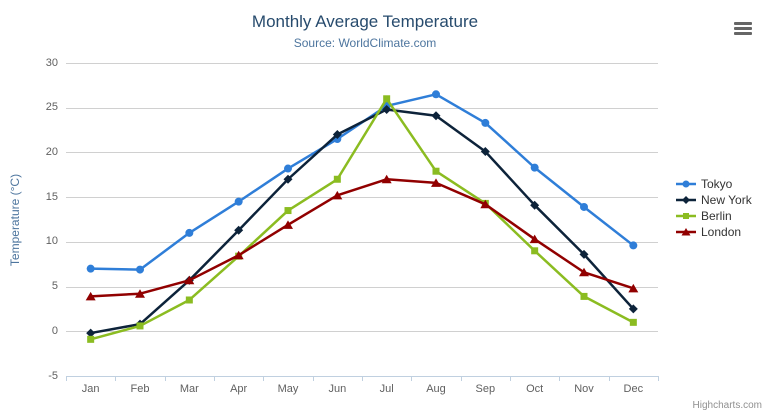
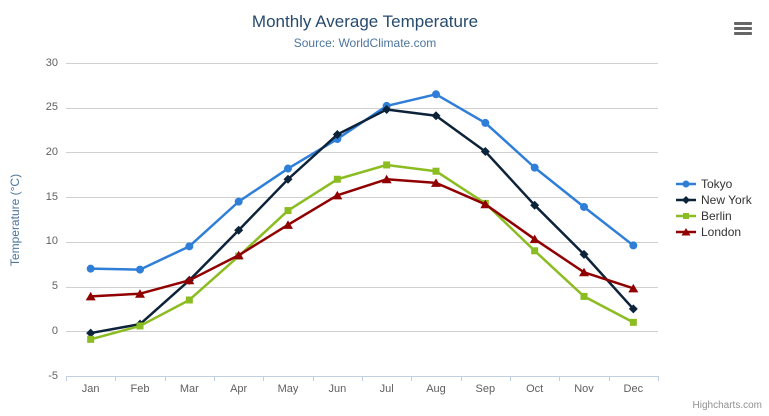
Tokyo/Mar: 11 -> 10
Berlin/Jul: 26 -> 19
